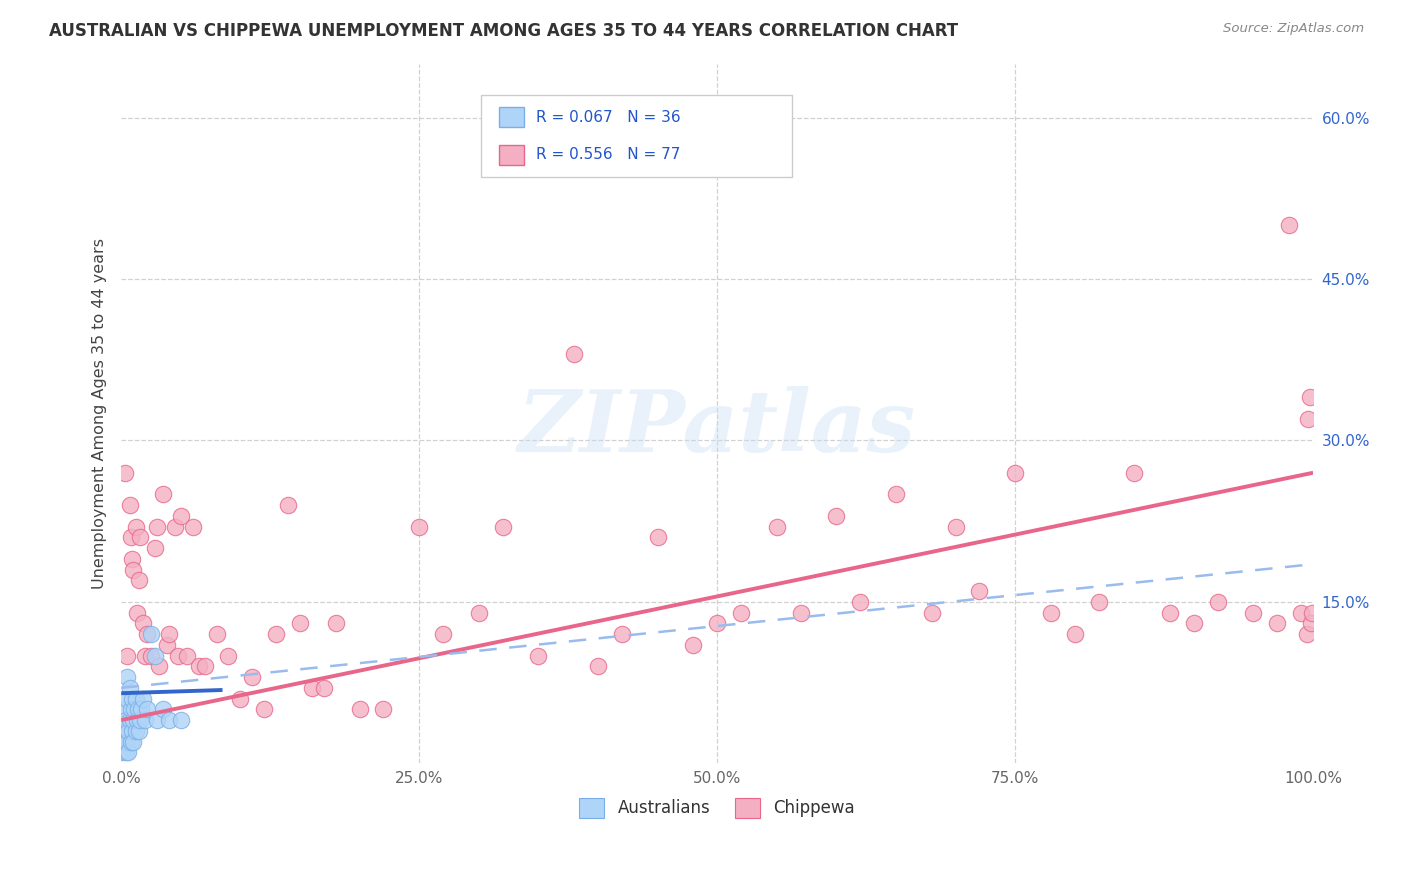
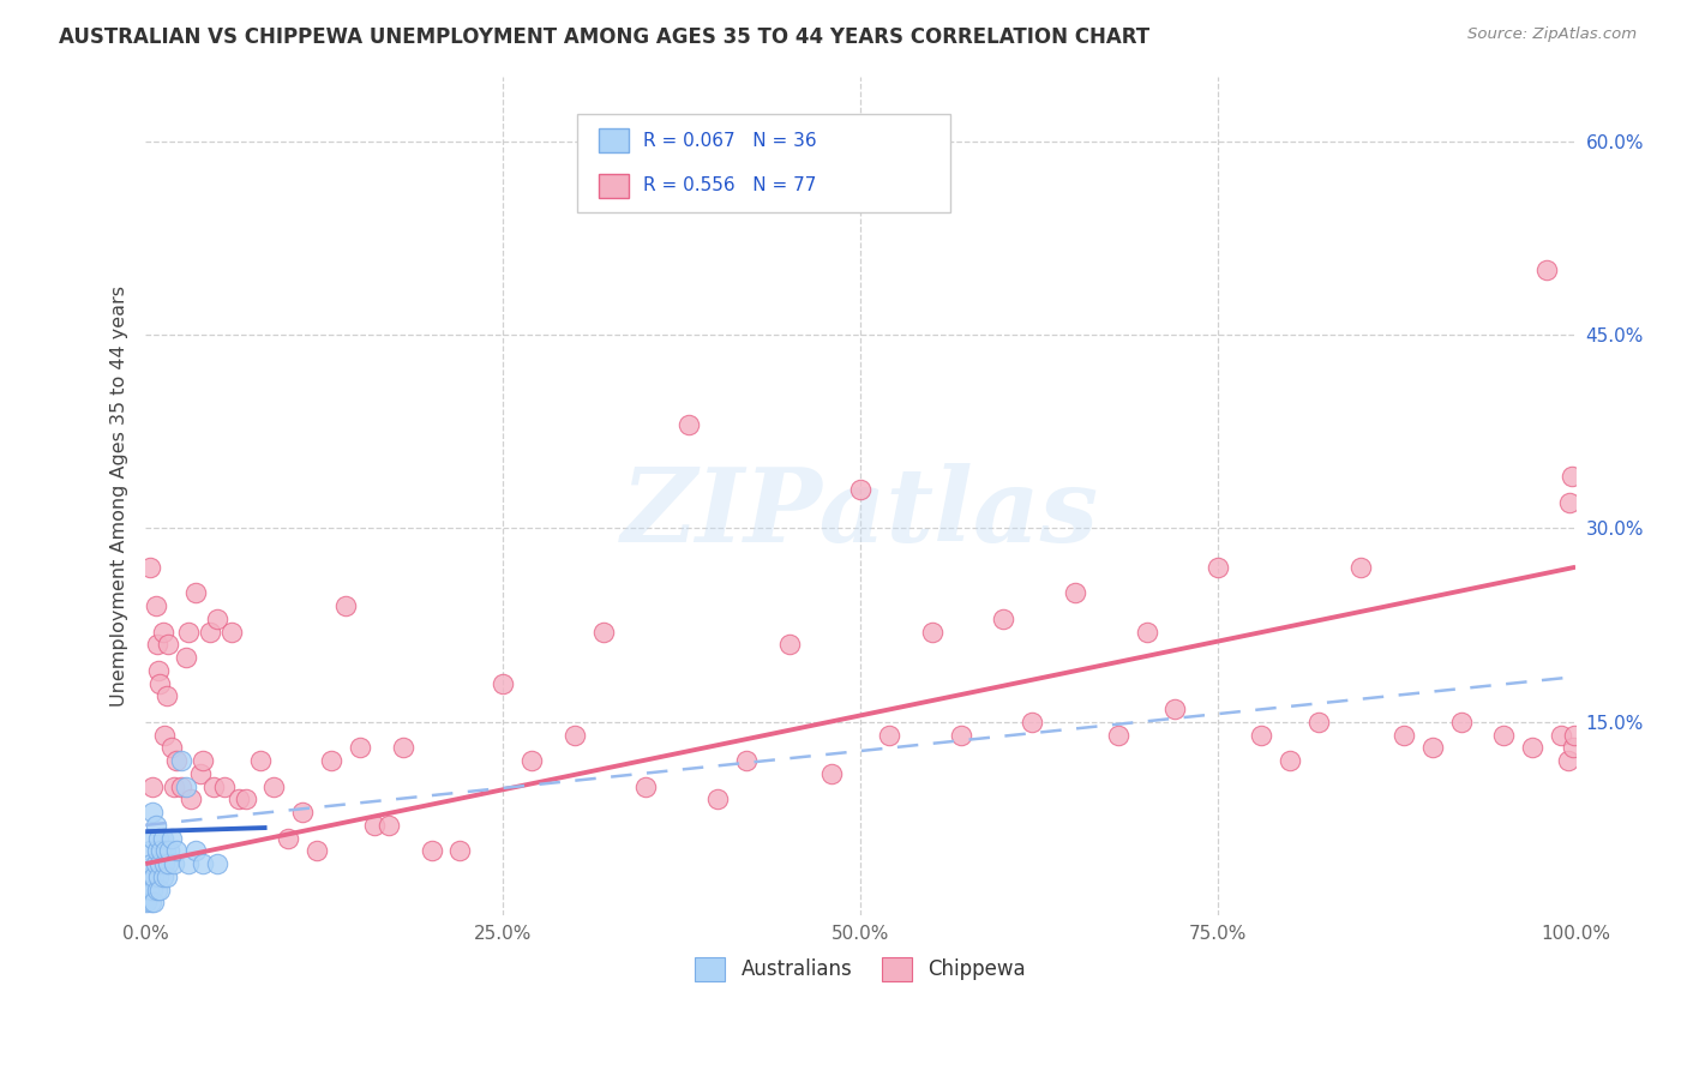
Chippewa/25.0%: 22% -> 18%
Chippewa/50.0%: 13% -> 33%
